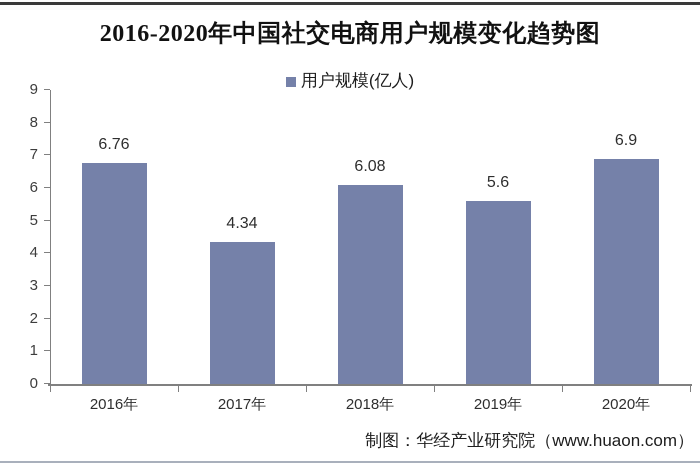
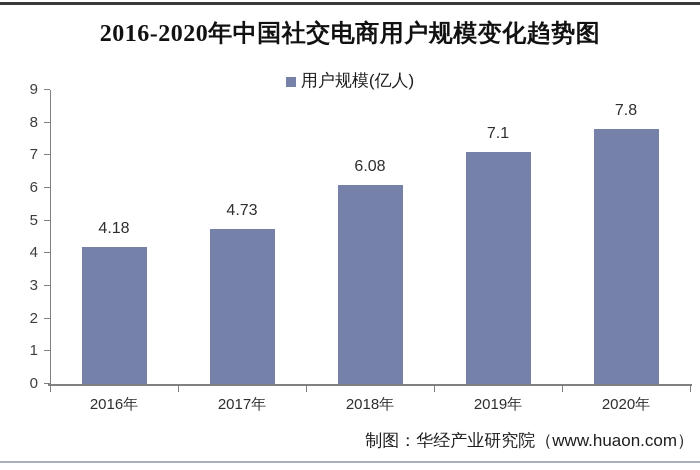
2016年: 6.76 -> 4.18
2017年: 4.34 -> 4.73
2019年: 5.6 -> 7.1
2020年: 6.9 -> 7.8
